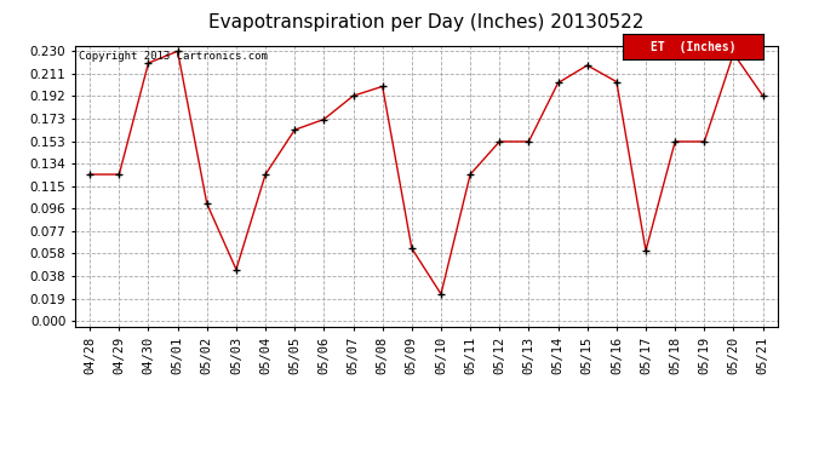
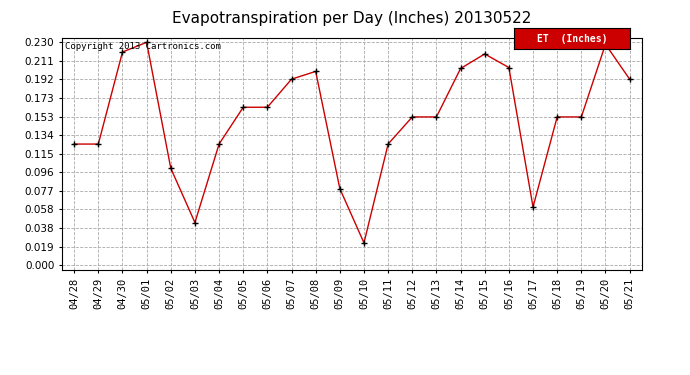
05/06: 0.172 -> 0.163
05/09: 0.062 -> 0.079
